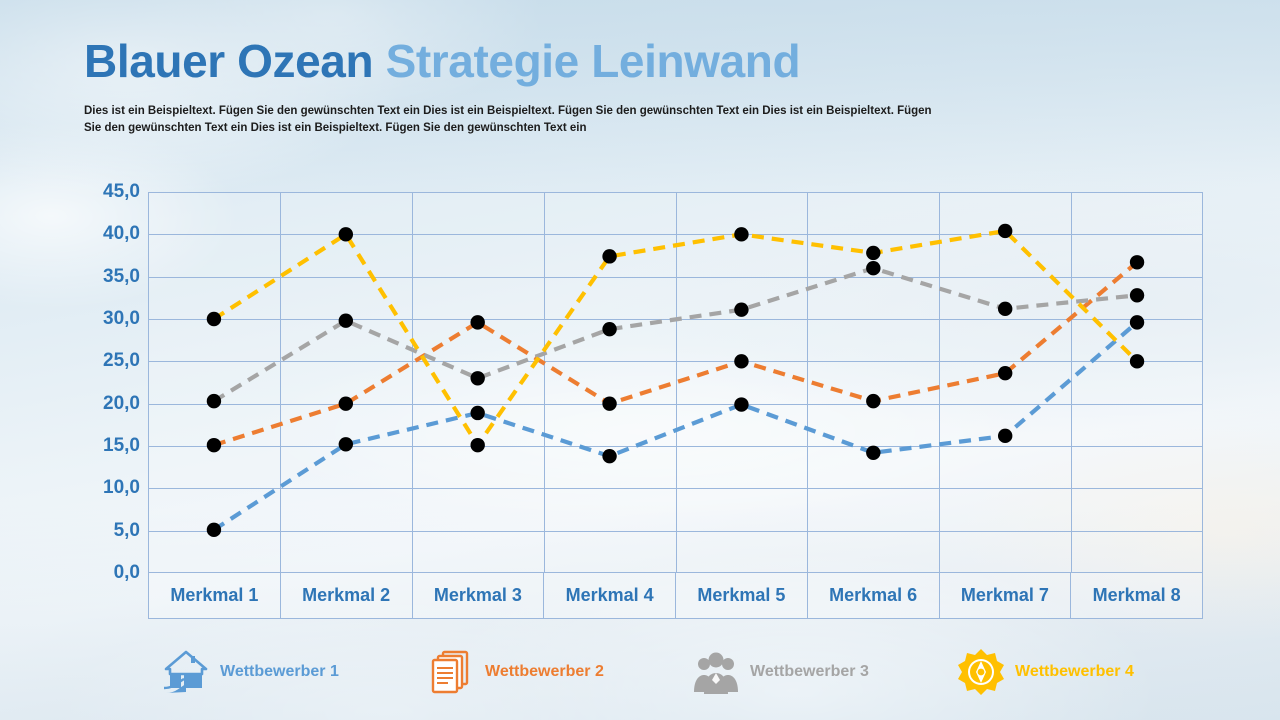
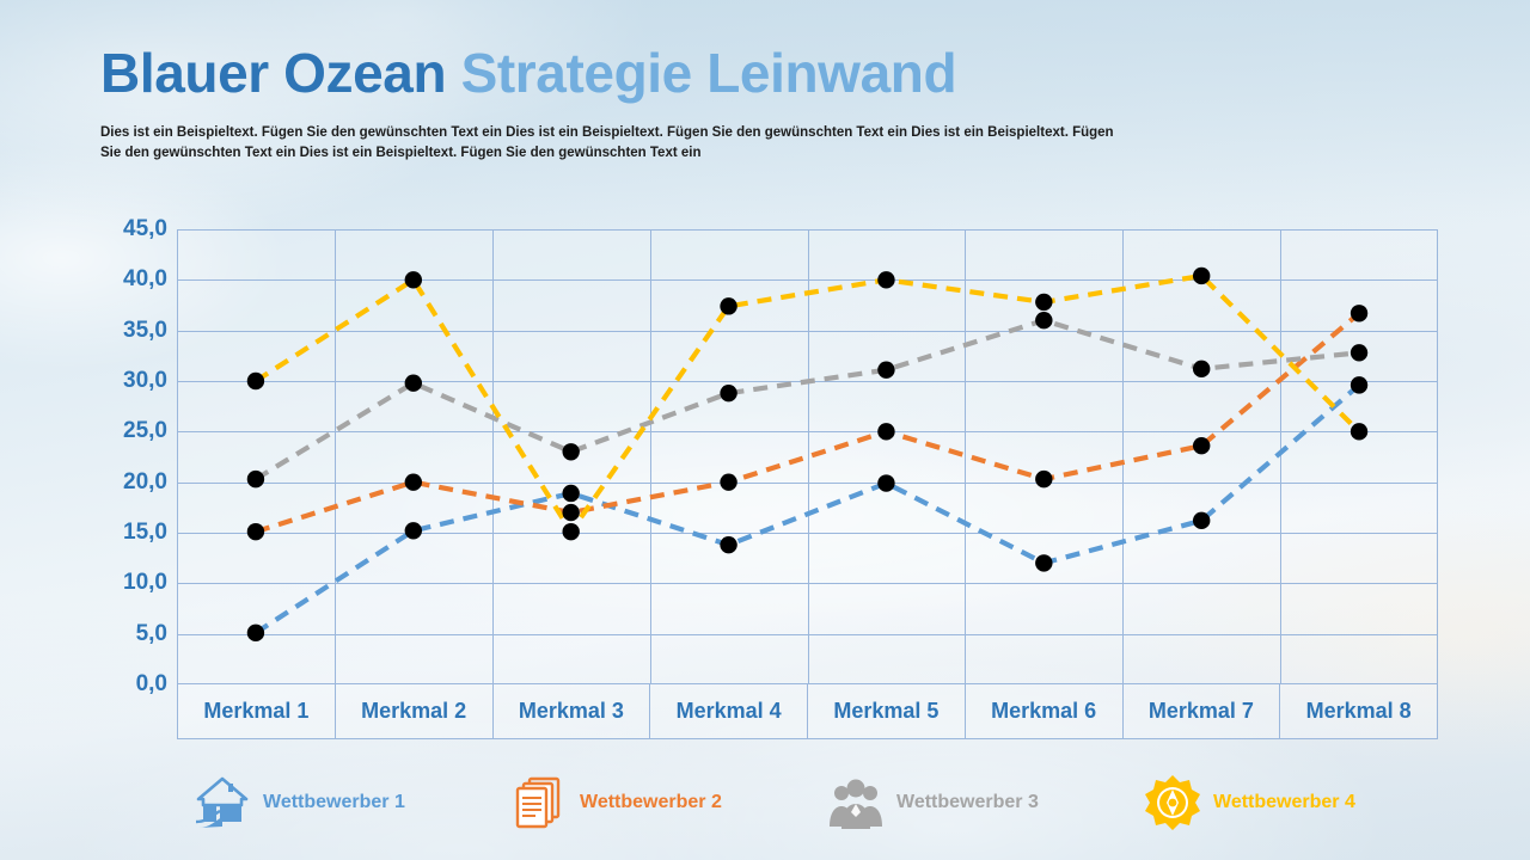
Wettbewerber 2/Merkmal 3: 30 -> 17
Wettbewerber 1/Merkmal 6: 14 -> 12
